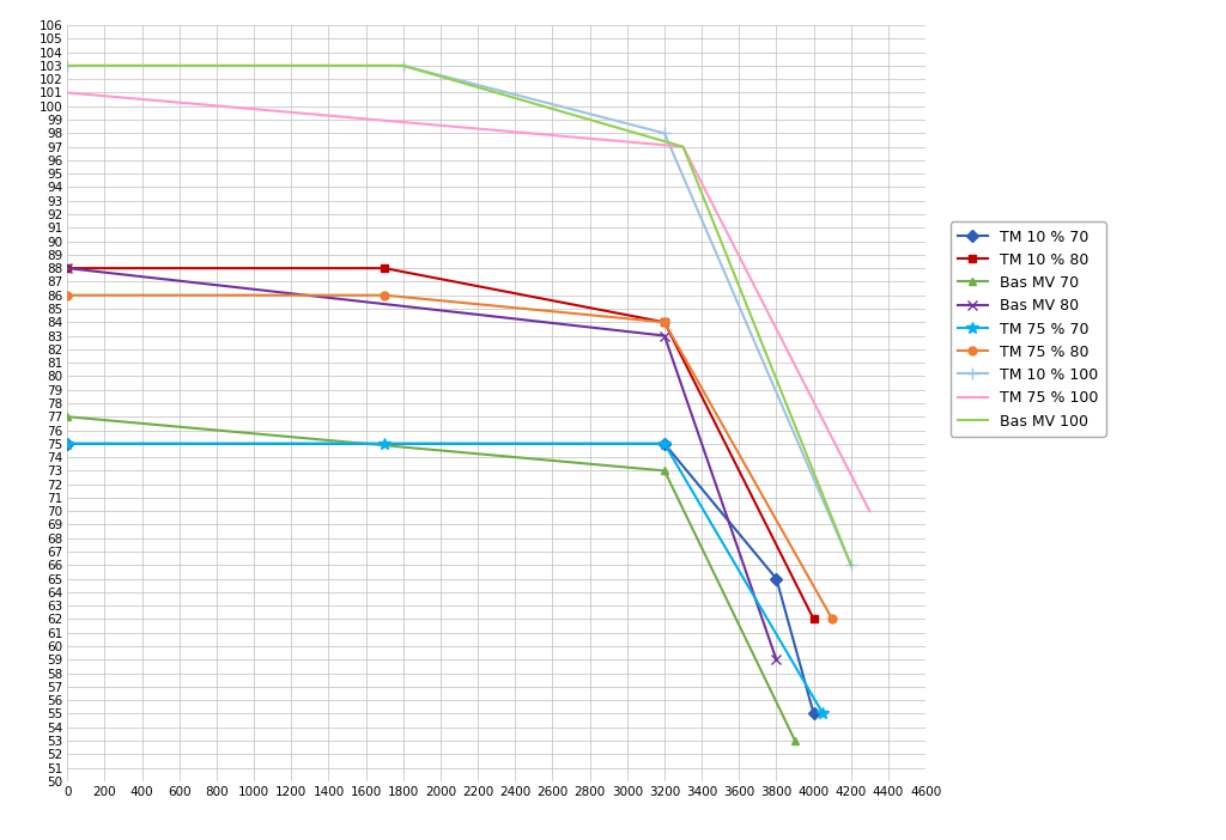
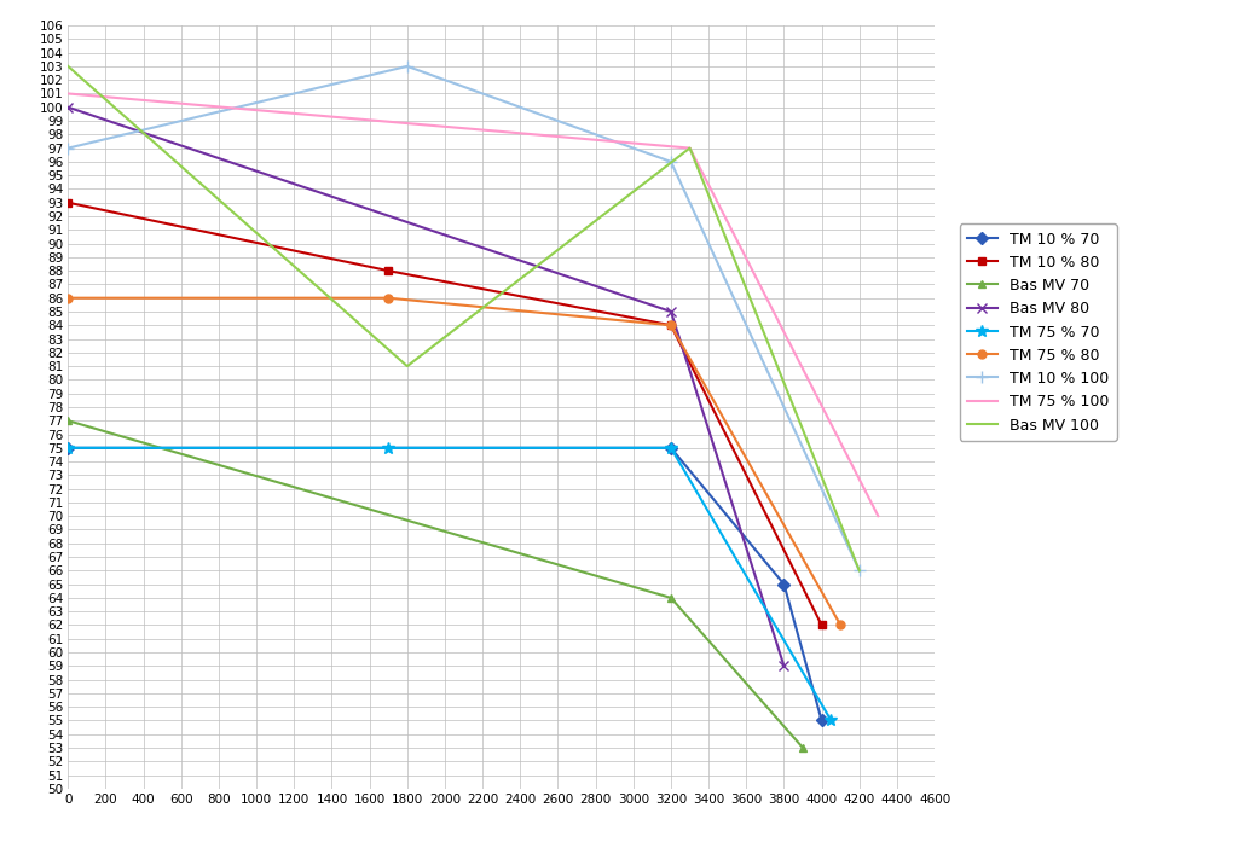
TM 10 % 80/0: 88 -> 93
Bas MV 80/0: 88 -> 100
TM 10 % 100/0: 103 -> 97
Bas MV 100/1800: 103 -> 81
Bas MV 70/3200: 73 -> 64
Bas MV 80/3200: 83 -> 85
TM 10 % 100/3200: 98 -> 96
